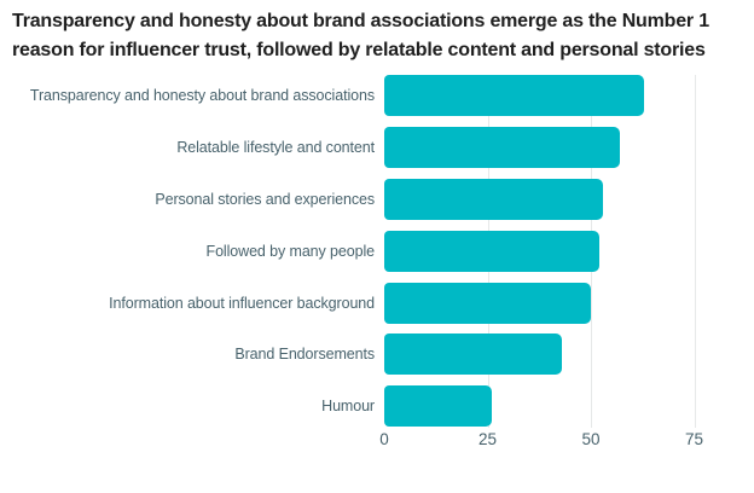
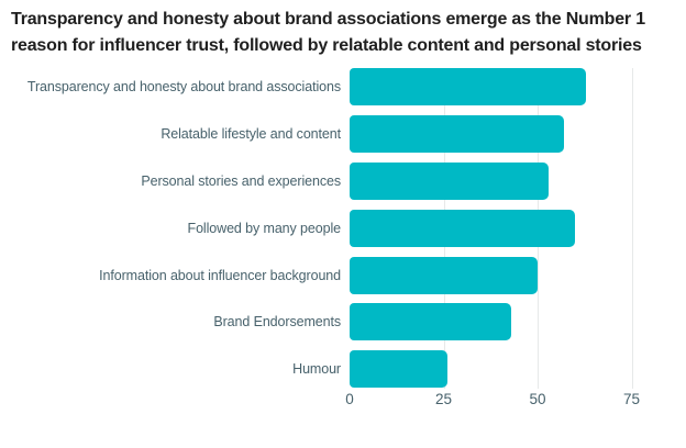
Followed by many people: 52 -> 60
